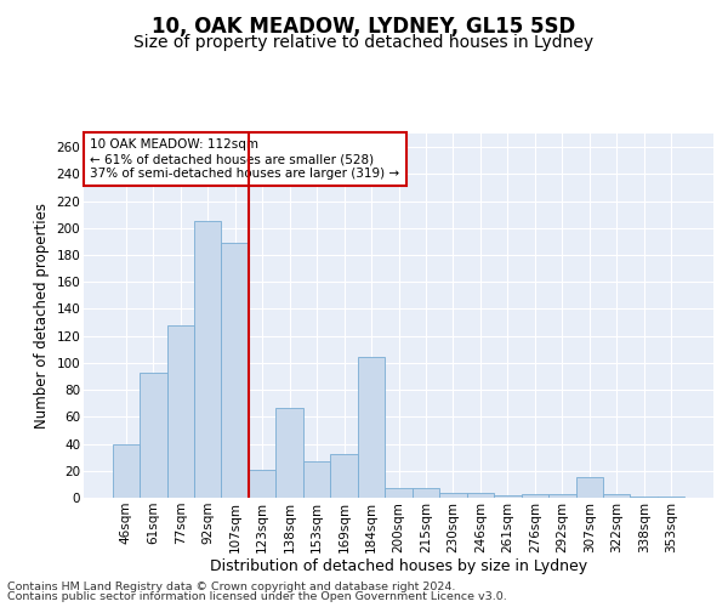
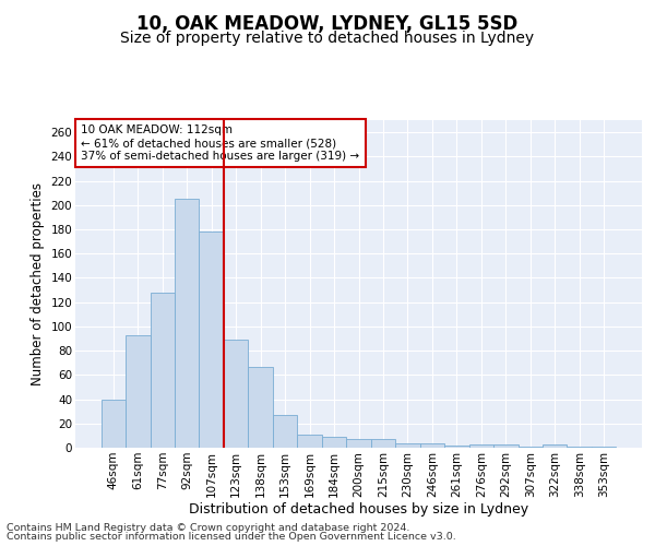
107sqm: 189 -> 178
123sqm: 21 -> 89
169sqm: 32 -> 11
184sqm: 104 -> 9
307sqm: 15 -> 1
